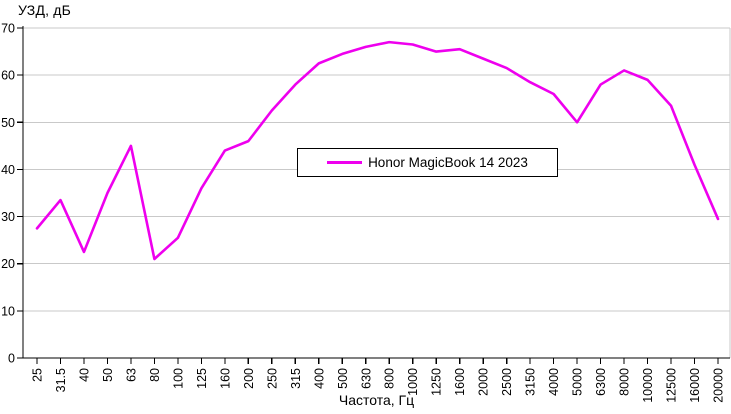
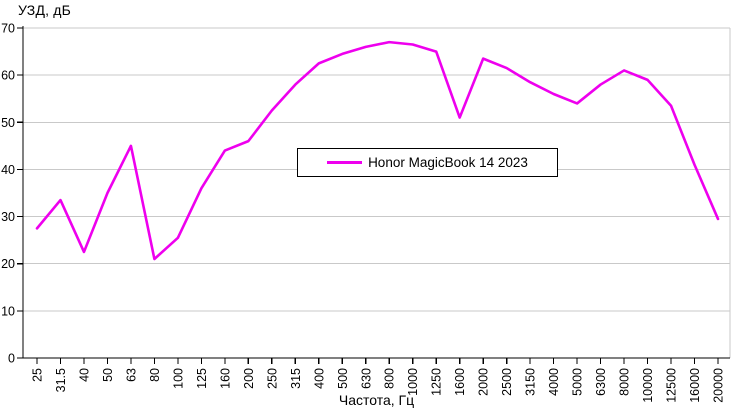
1600: 66 -> 51
5000: 50 -> 54
